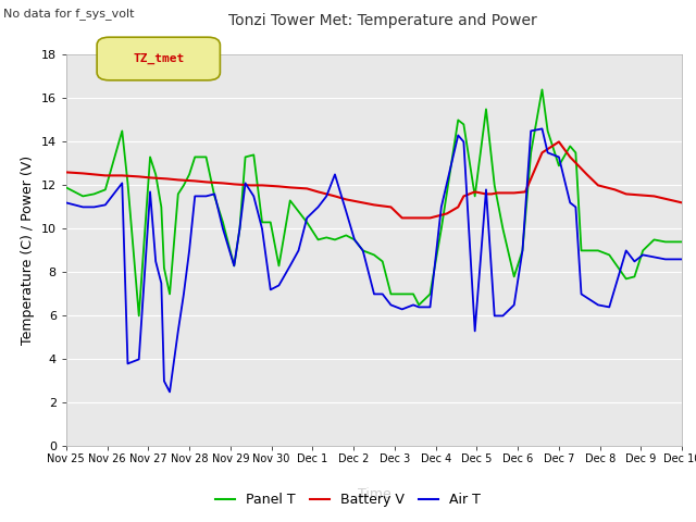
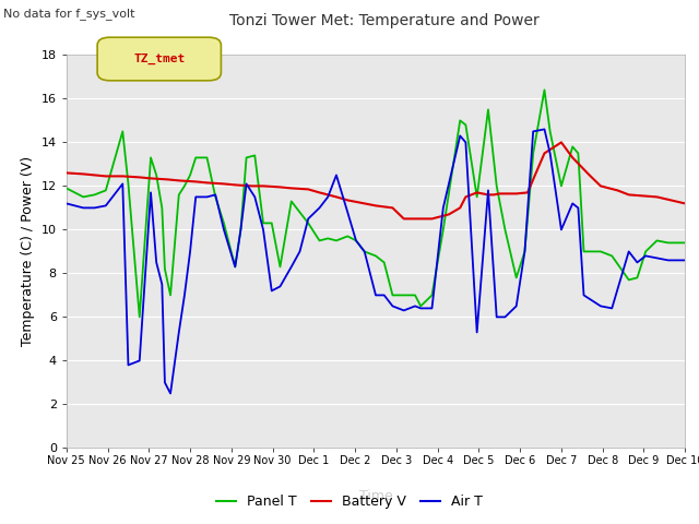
Panel T/Dec 7: 12.9 -> 12.0
Air T/Dec 7: 13.3 -> 10.0
